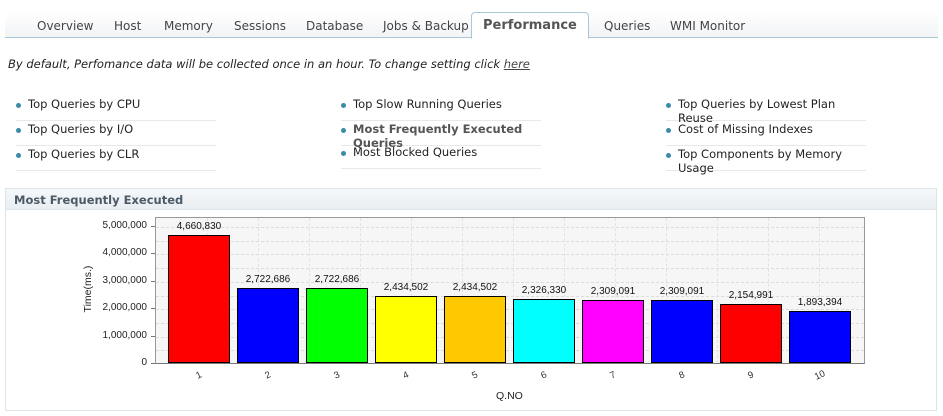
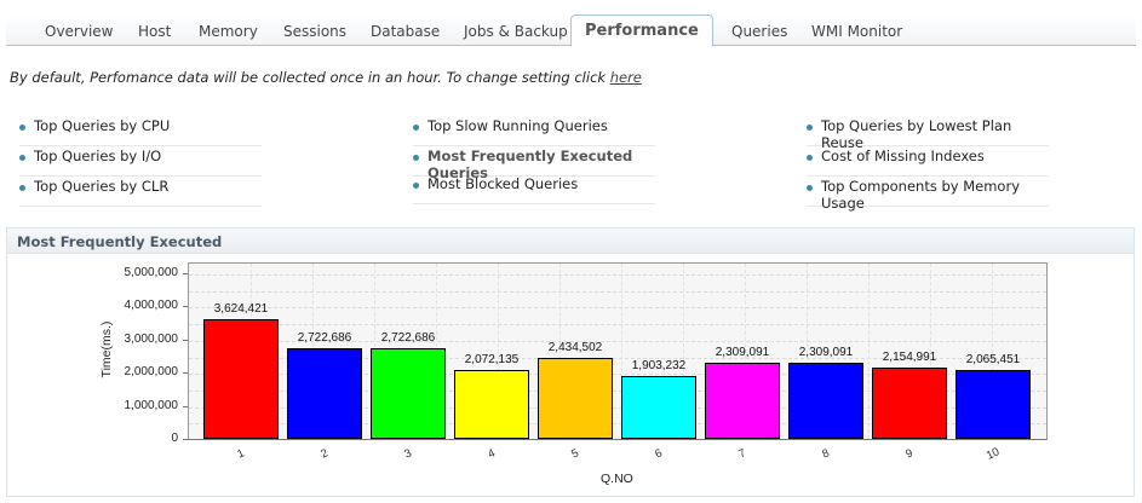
1: 4,660,830 -> 3,624,421
4: 2,434,502 -> 2,072,135
6: 2,326,330 -> 1,903,232
10: 1,893,394 -> 2,065,451
